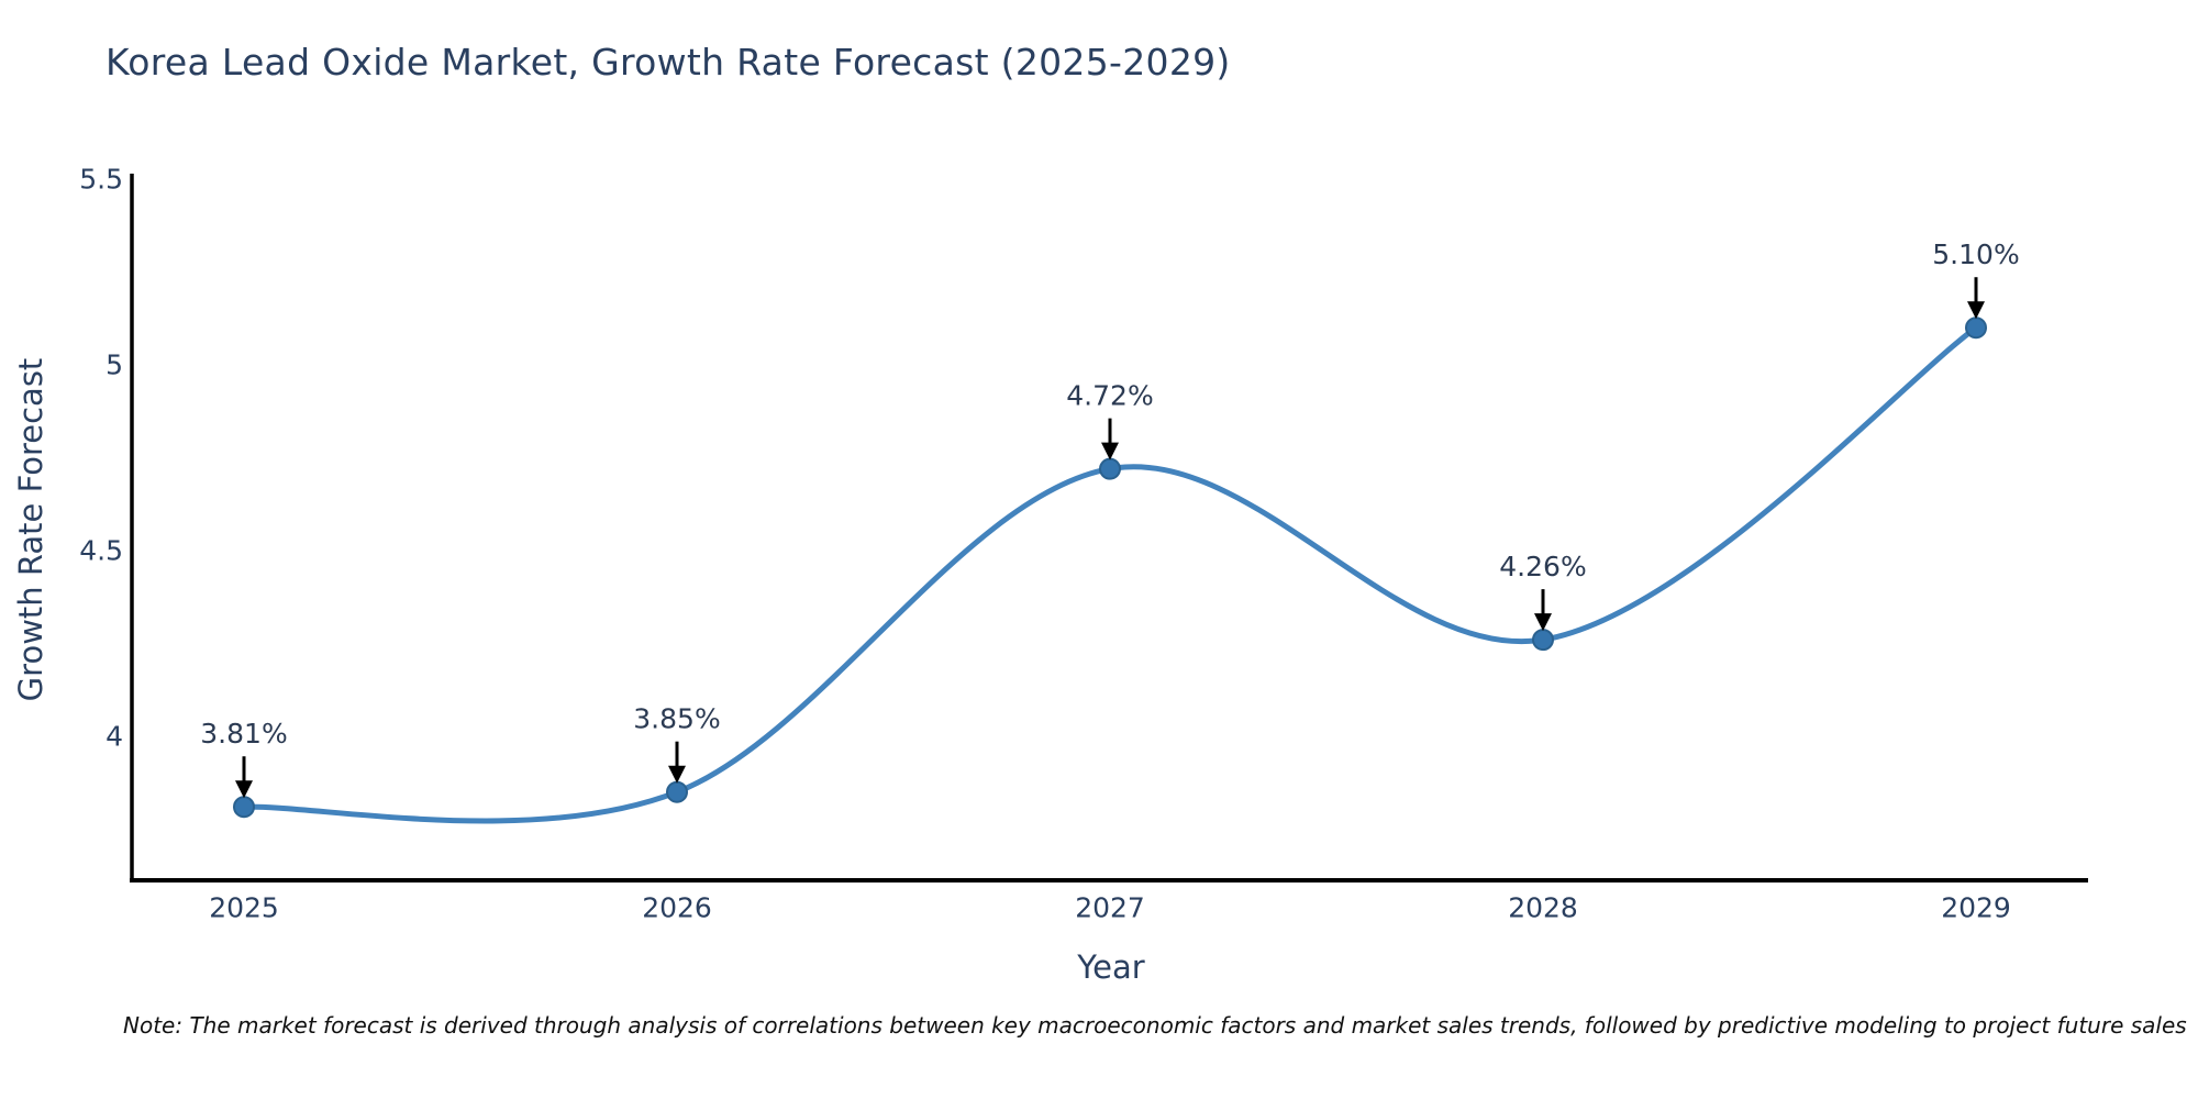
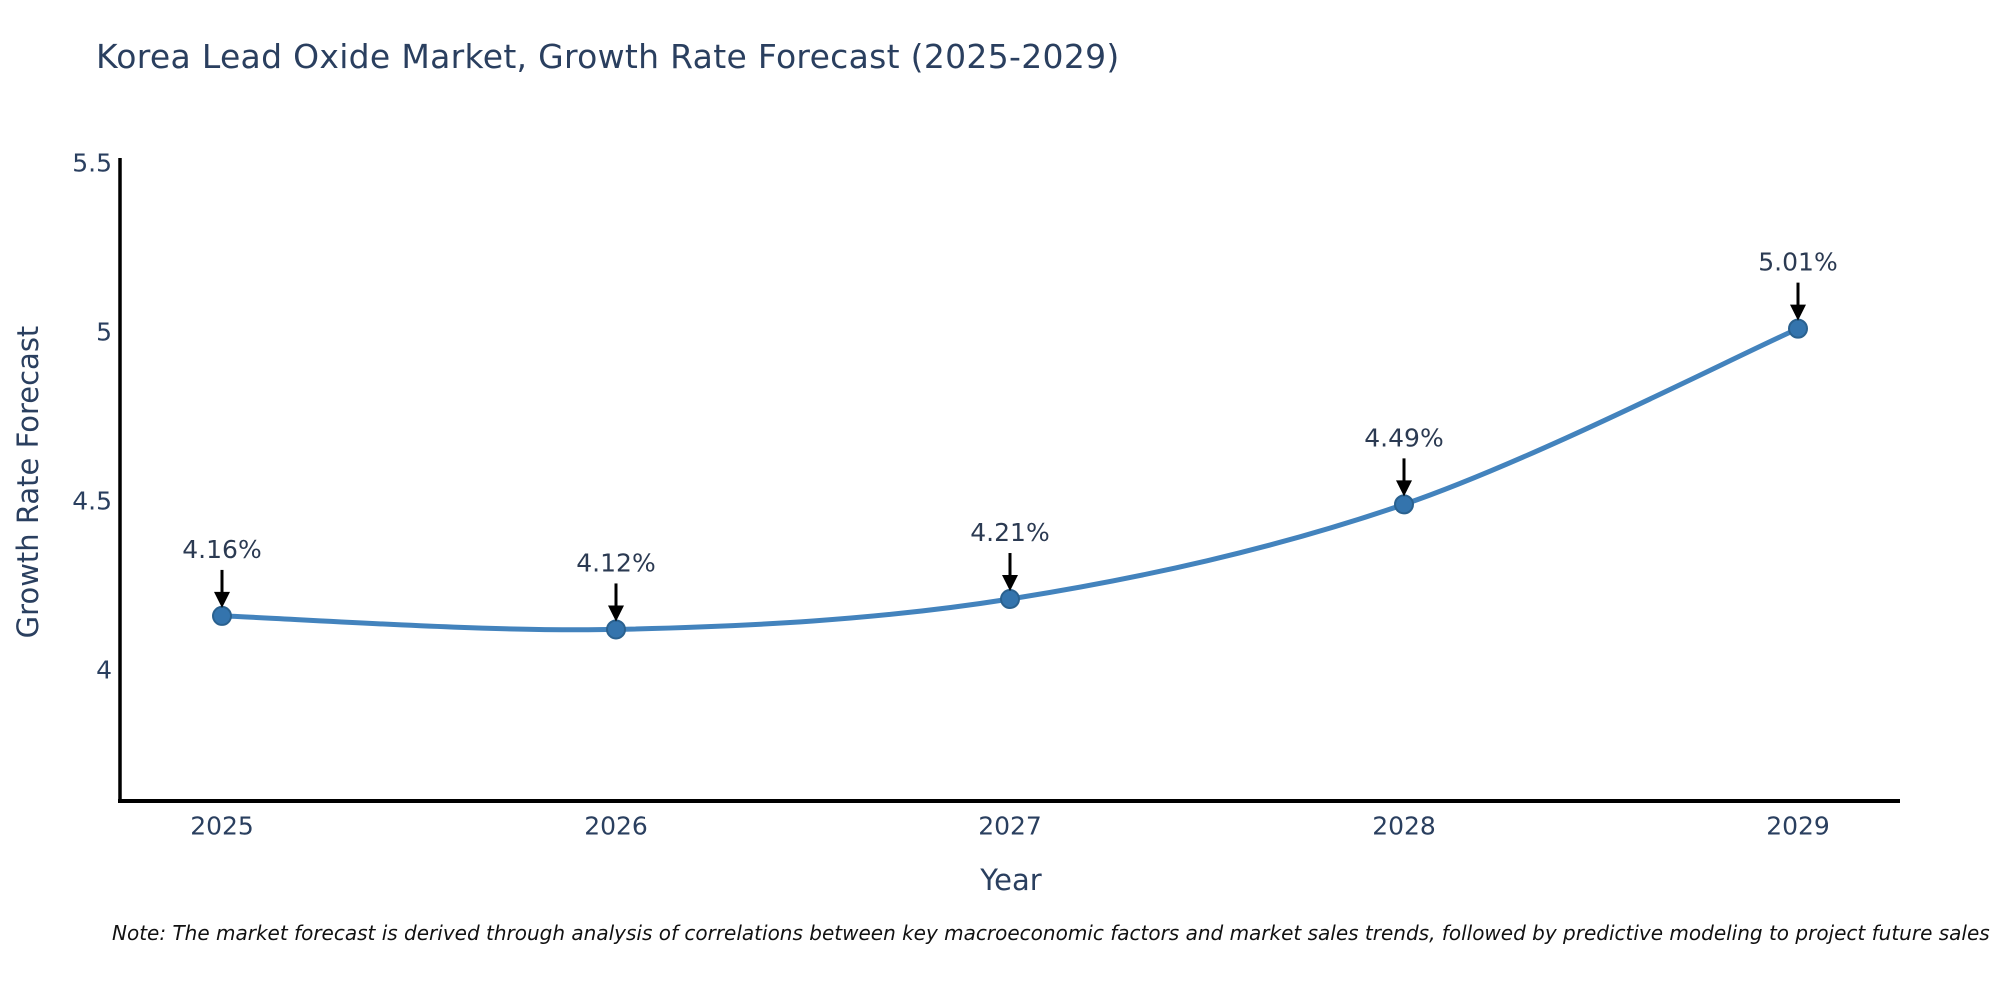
2025: 3.81% -> 4.16%
2026: 3.85% -> 4.12%
2027: 4.72% -> 4.21%
2028: 4.26% -> 4.49%
2029: 5.10% -> 5.01%
